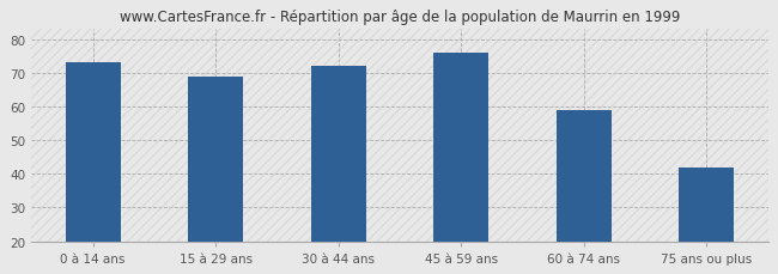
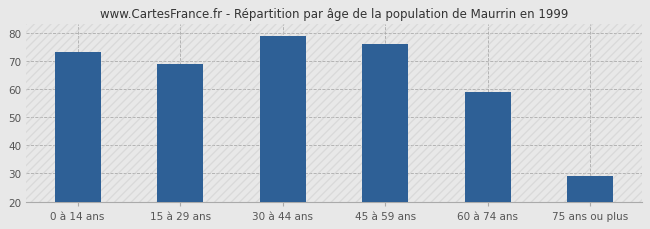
30 à 44 ans: 72 -> 79
75 ans ou plus: 42 -> 29
